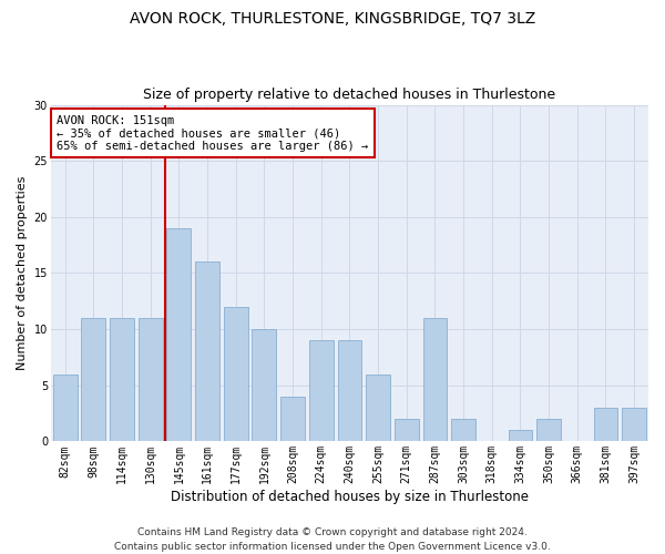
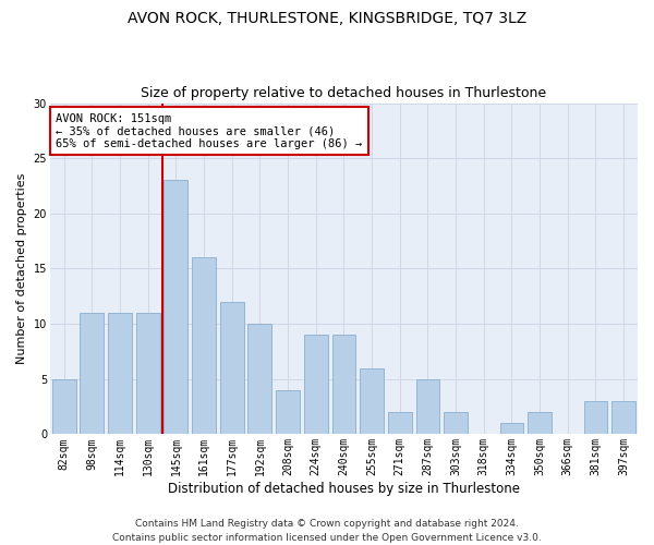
82sqm: 6 -> 5
145sqm: 19 -> 23
287sqm: 11 -> 5
